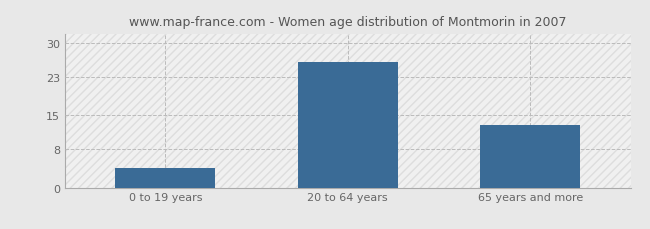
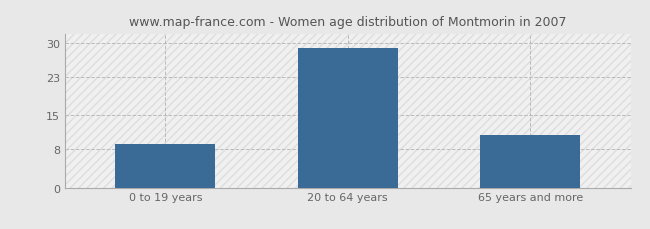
0 to 19 years: 4 -> 9
20 to 64 years: 26 -> 29
65 years and more: 13 -> 11
